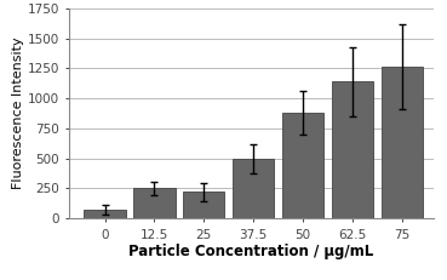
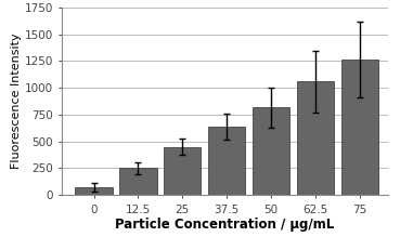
25: 220 -> 450
37.5: 500 -> 640
50: 880 -> 820
62.5: 1140 -> 1060
